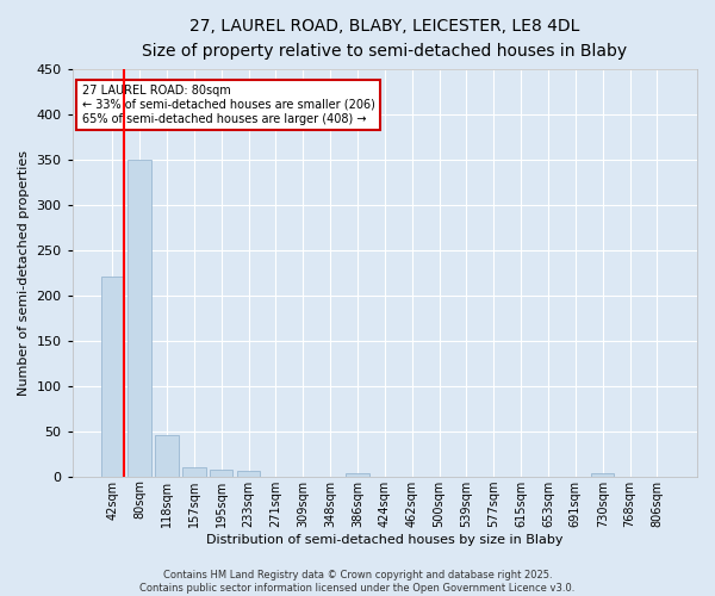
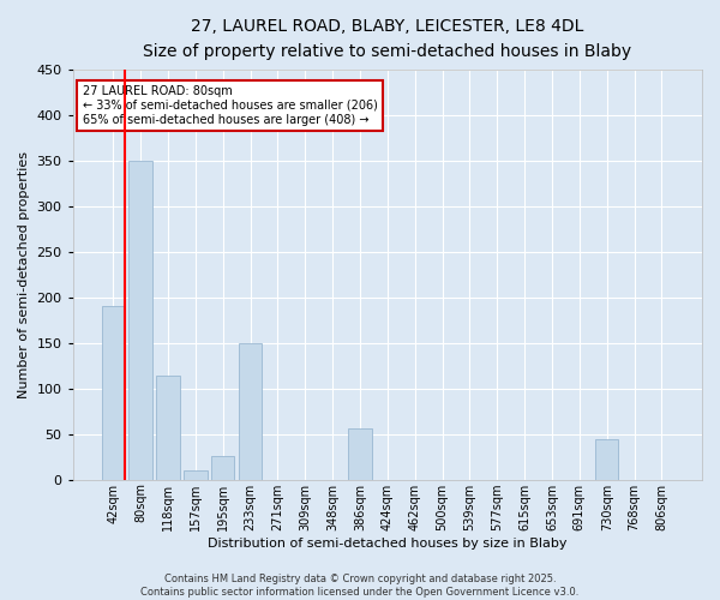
42sqm: 220 -> 190
118sqm: 45 -> 114
195sqm: 8 -> 26
233sqm: 6 -> 150
386sqm: 4 -> 56
730sqm: 3 -> 44
